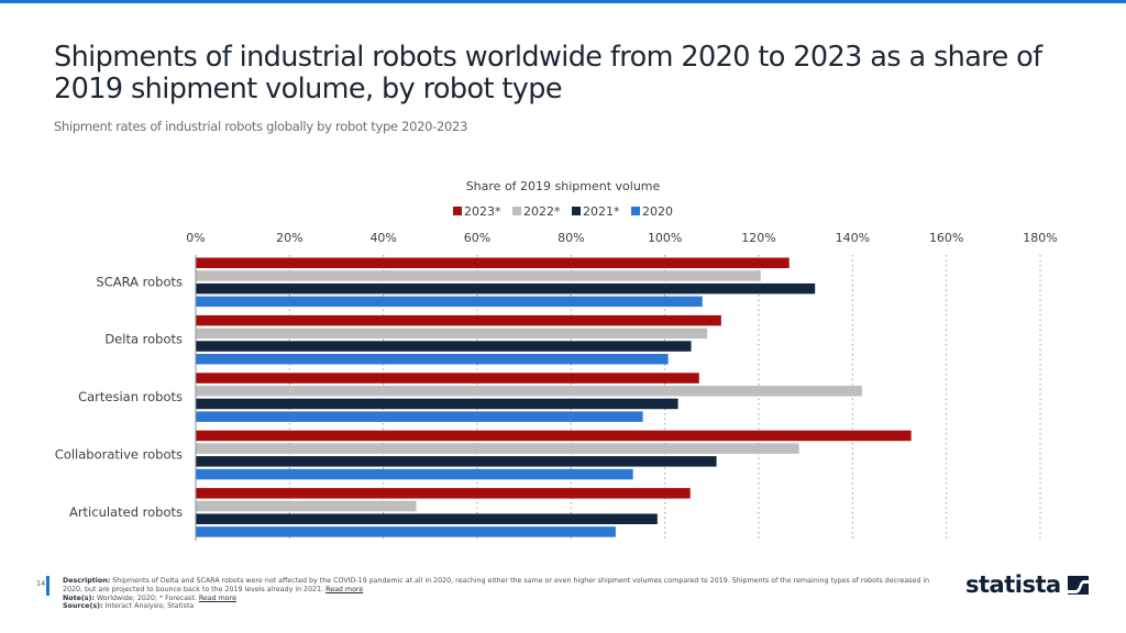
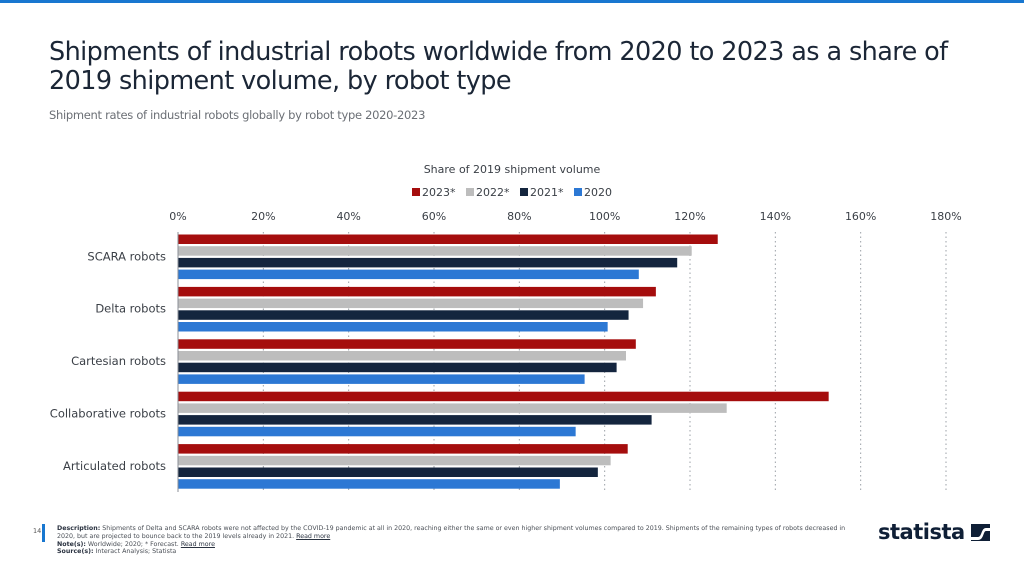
2021*/SCARA robots: 132% -> 117%
2022*/Cartesian robots: 142% -> 105%
2022*/Articulated robots: 47% -> 101%
